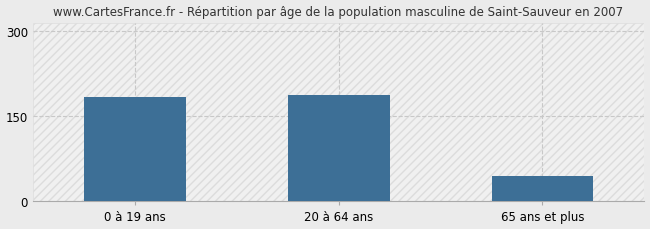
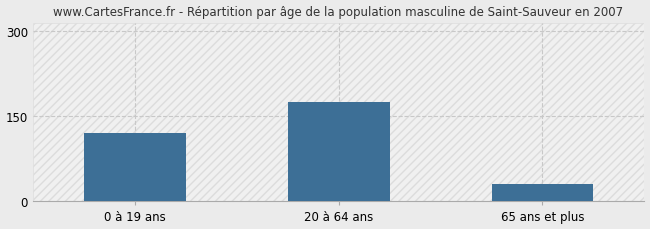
0 à 19 ans: 184 -> 120
20 à 64 ans: 188 -> 175
65 ans et plus: 44 -> 30
